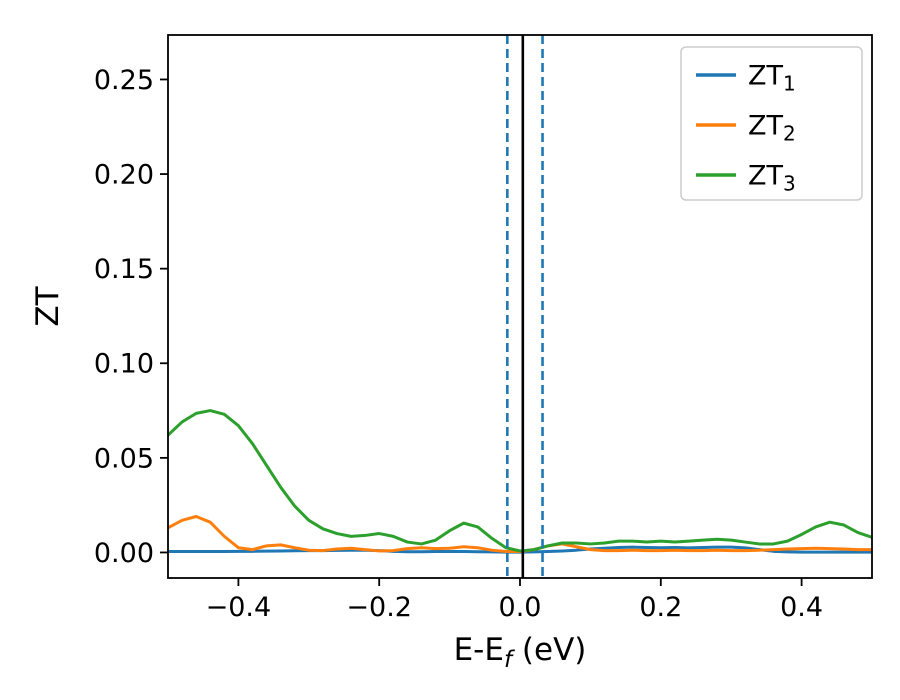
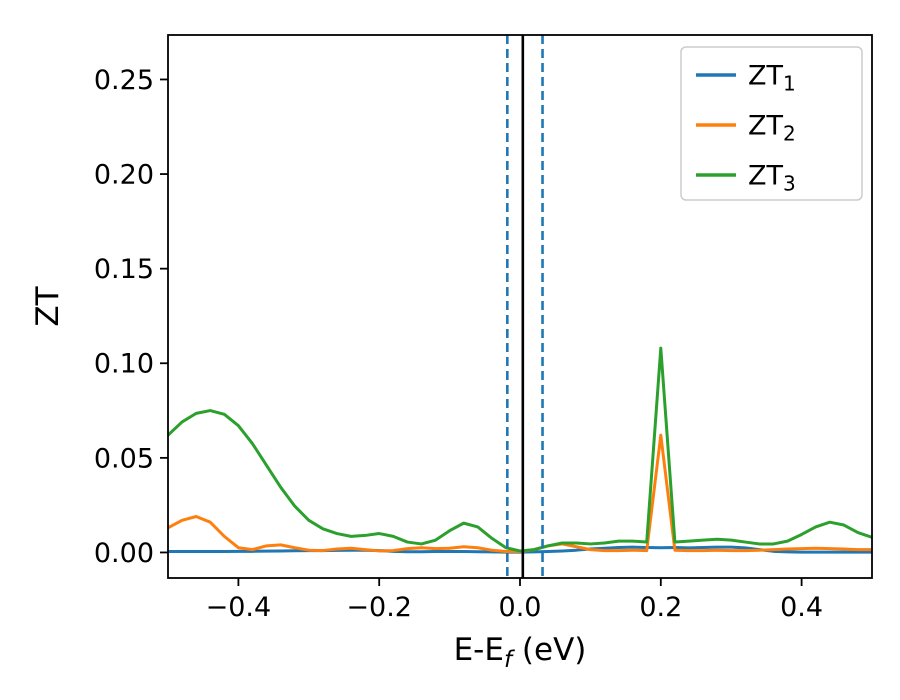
ZT2/0.2: 0.001 -> 0.062
ZT3/0.2: 0.006 -> 0.108
